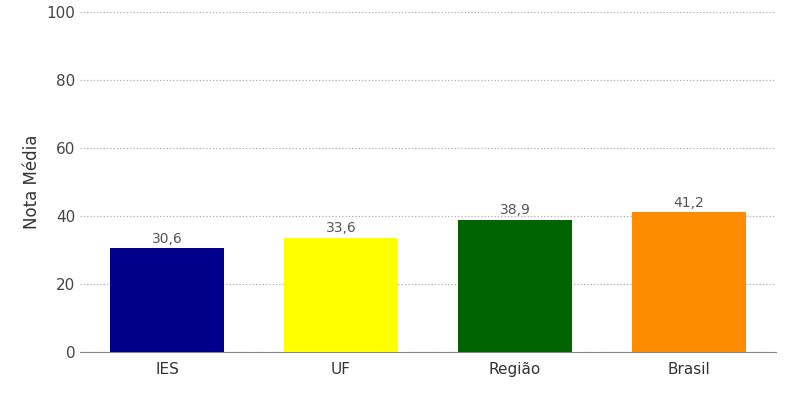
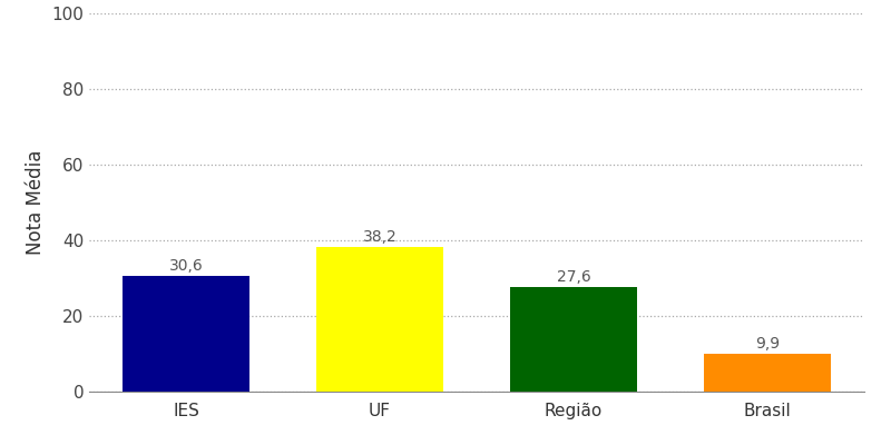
UF: 33,6 -> 38,2
Região: 38,9 -> 27,6
Brasil: 41,2 -> 9,9
